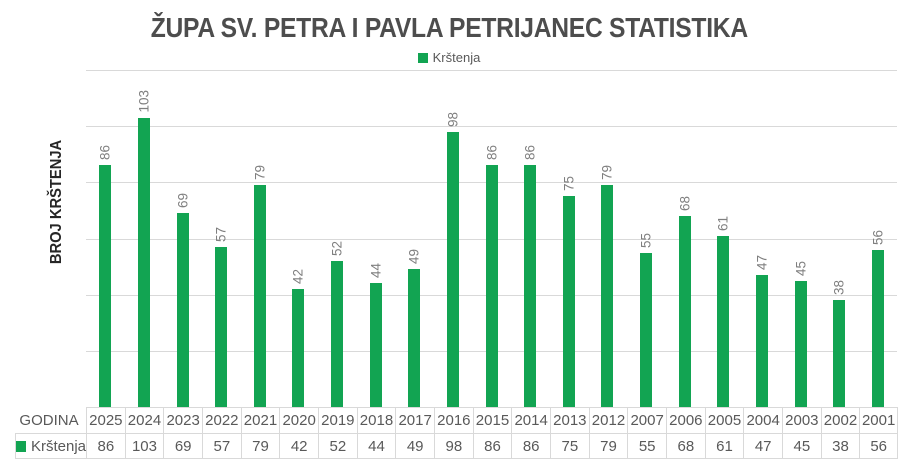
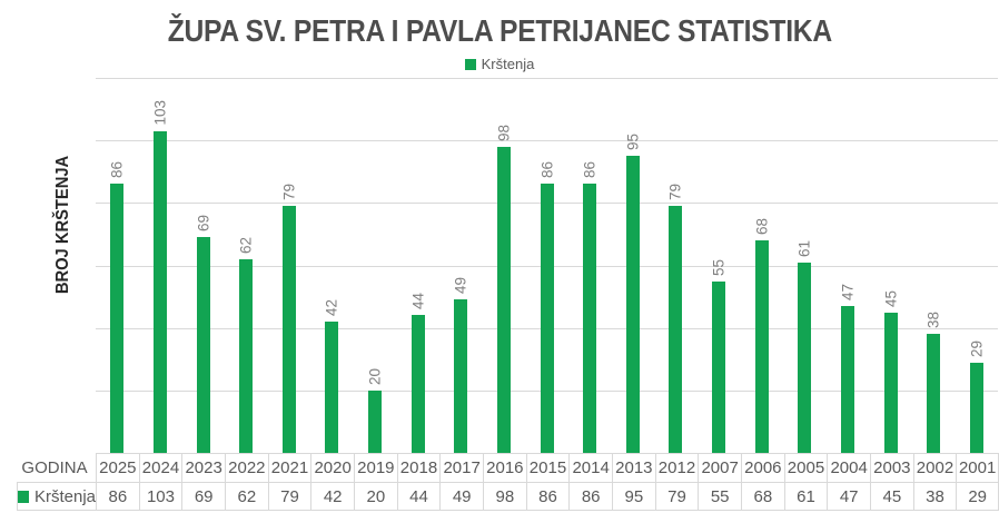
2022: 57 -> 62
2019: 52 -> 20
2013: 75 -> 95
2001: 56 -> 29
